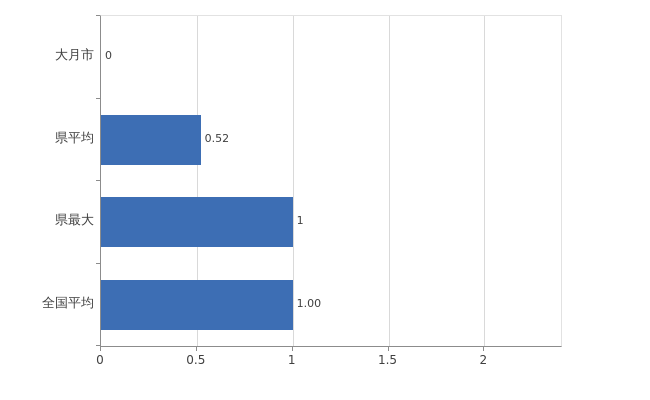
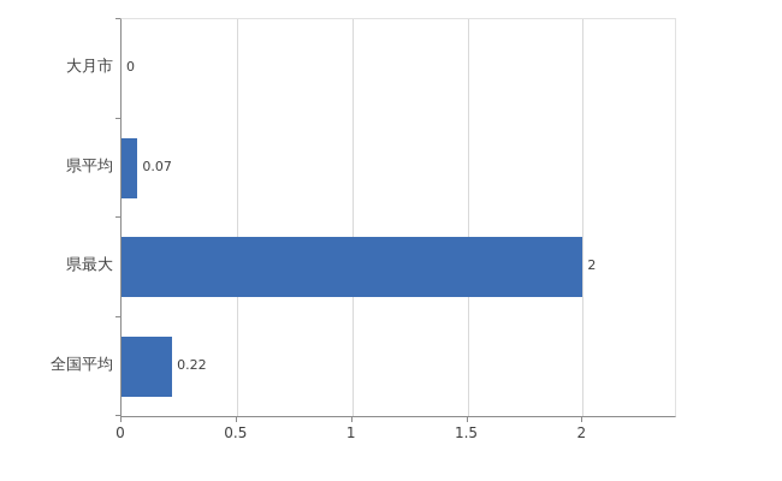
県平均: 0.52 -> 0.07
県最大: 1 -> 2
全国平均: 1.00 -> 0.22
